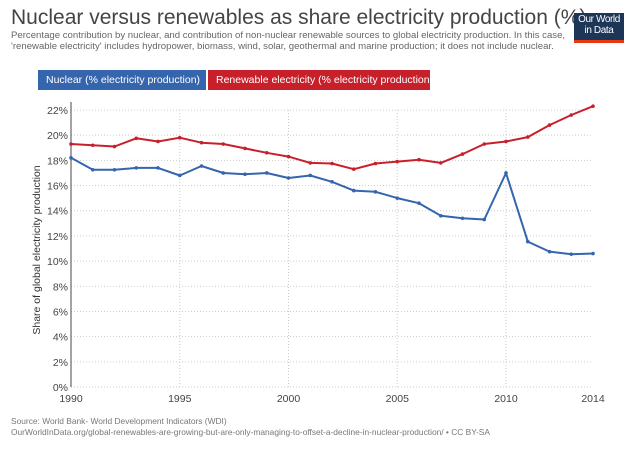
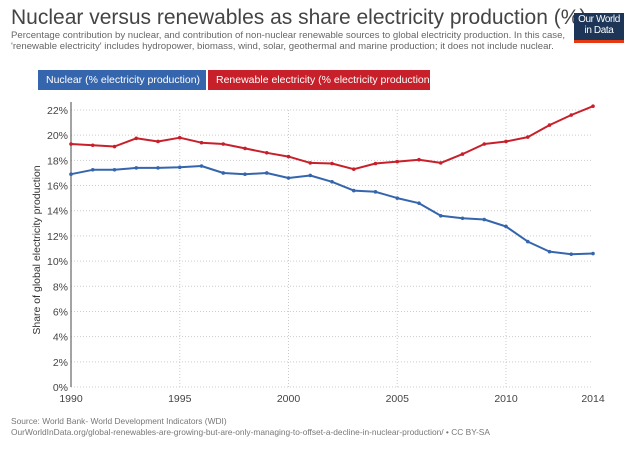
Nuclear (% electricity production)/1990: 18.2% -> 16.9%
Nuclear (% electricity production)/1995: 16.8% -> 17.4%
Nuclear (% electricity production)/2010: 17.0% -> 12.8%
